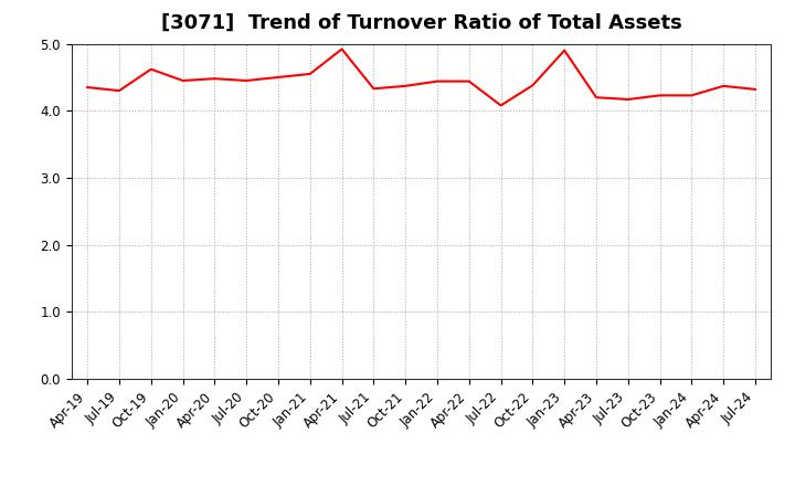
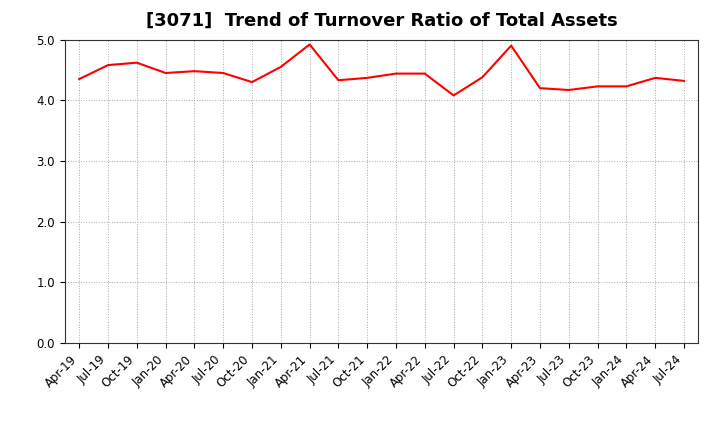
Jul-19: 4.30 -> 4.58
Oct-20: 4.50 -> 4.30
